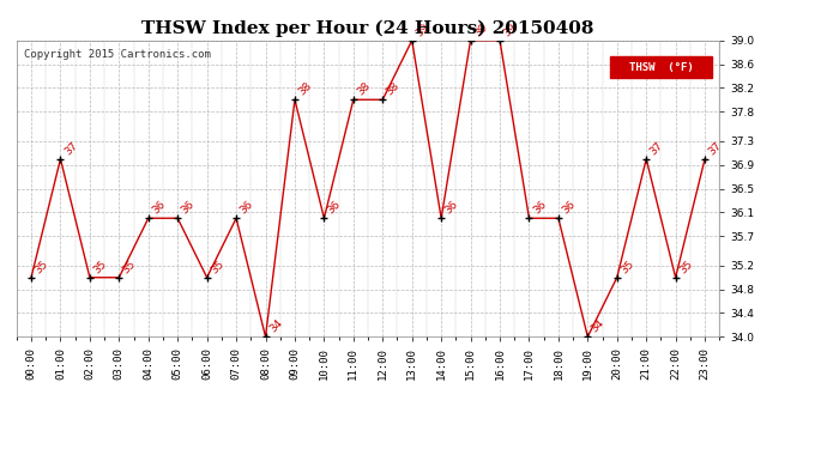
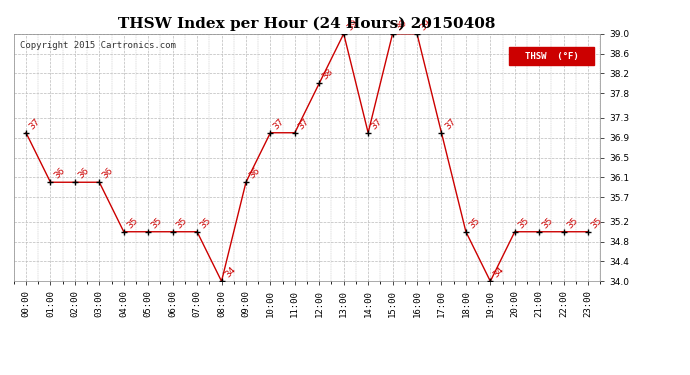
00:00: 35 -> 37
01:00: 37 -> 36
02:00: 35 -> 36
03:00: 35 -> 36
04:00: 36 -> 35
05:00: 36 -> 35
07:00: 36 -> 35
09:00: 38 -> 36
10:00: 36 -> 37
11:00: 38 -> 37
14:00: 36 -> 37
17:00: 36 -> 37
18:00: 36 -> 35
21:00: 37 -> 35
23:00: 37 -> 35
